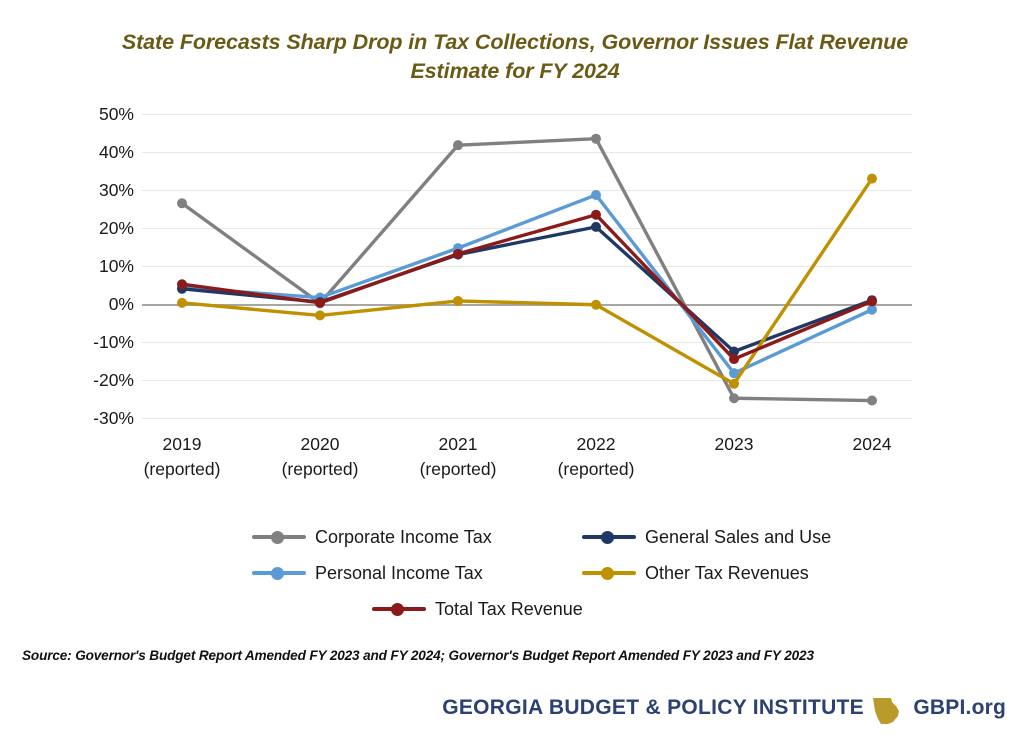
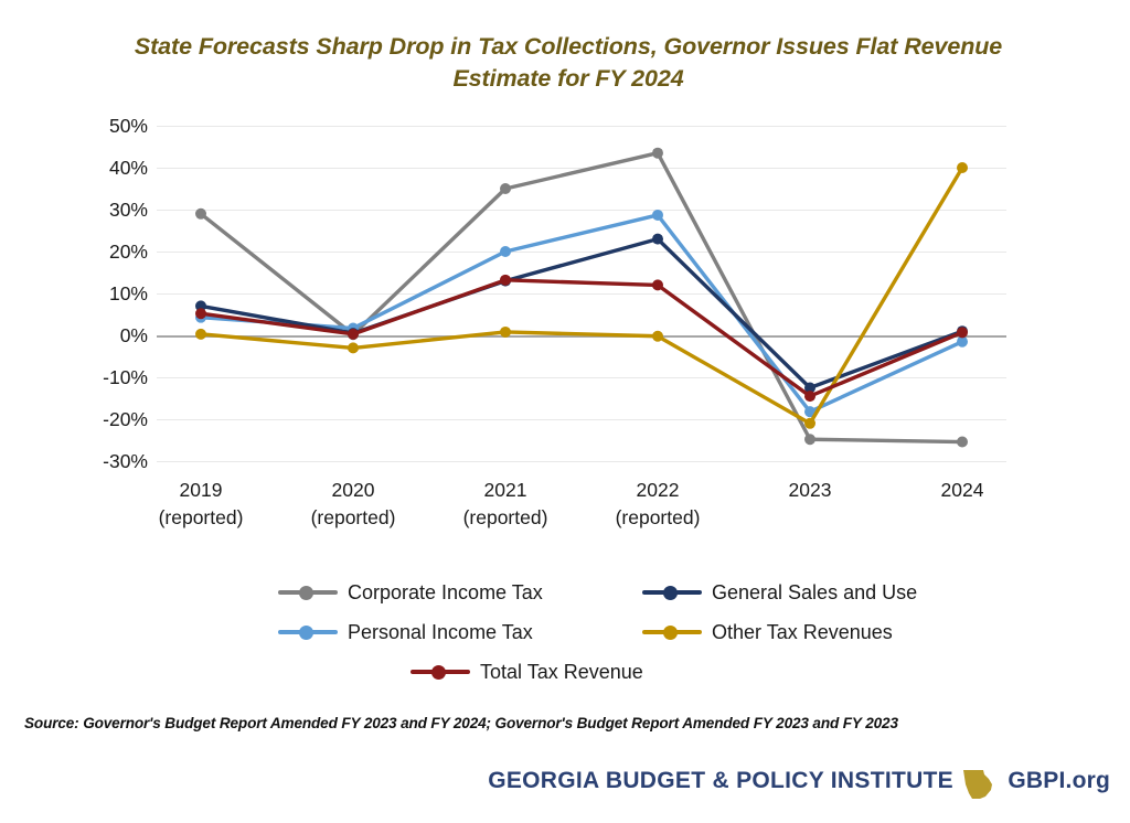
Corporate Income Tax/2019 (reported): 26% -> 29%
General Sales and Use/2019 (reported): 4% -> 7%
Corporate Income Tax/2021 (reported): 42% -> 35%
Personal Income Tax/2021 (reported): 15% -> 20%
General Sales and Use/2022 (reported): 20% -> 23%
Total Tax Revenue/2022 (reported): 24% -> 12%
Other Tax Revenues/2024: 33% -> 40%
